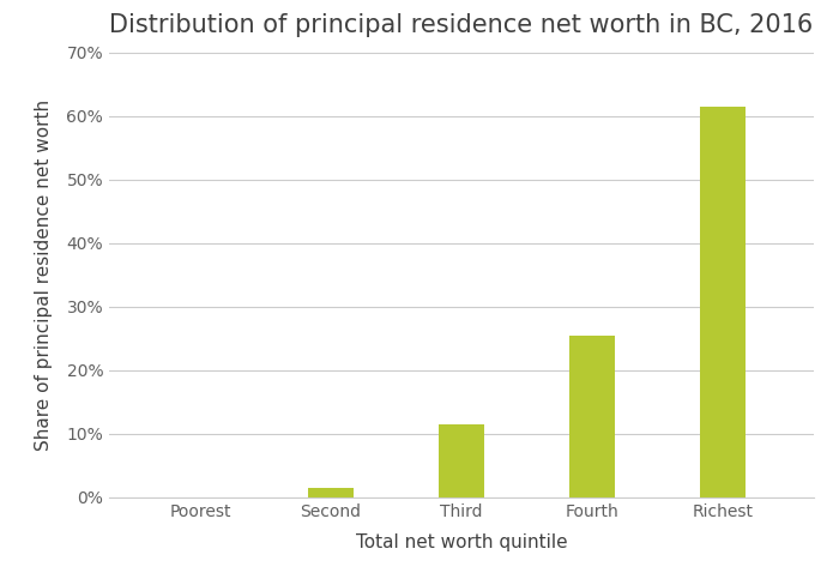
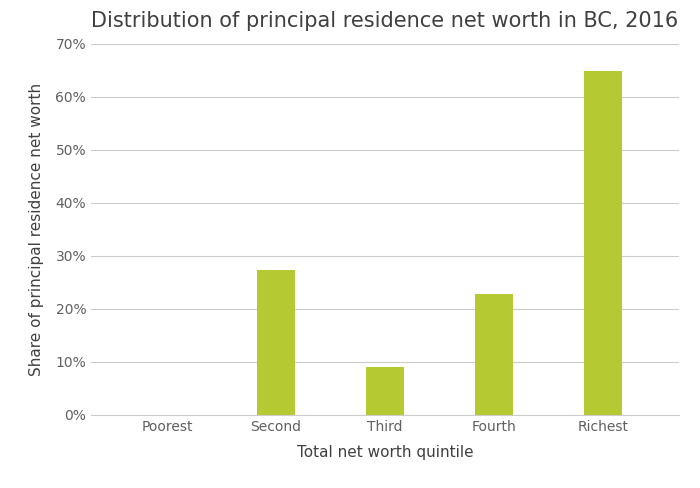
Second: 1.5% -> 27.4%
Third: 11.5% -> 9.0%
Fourth: 25.5% -> 22.8%
Richest: 61.5% -> 64.8%
